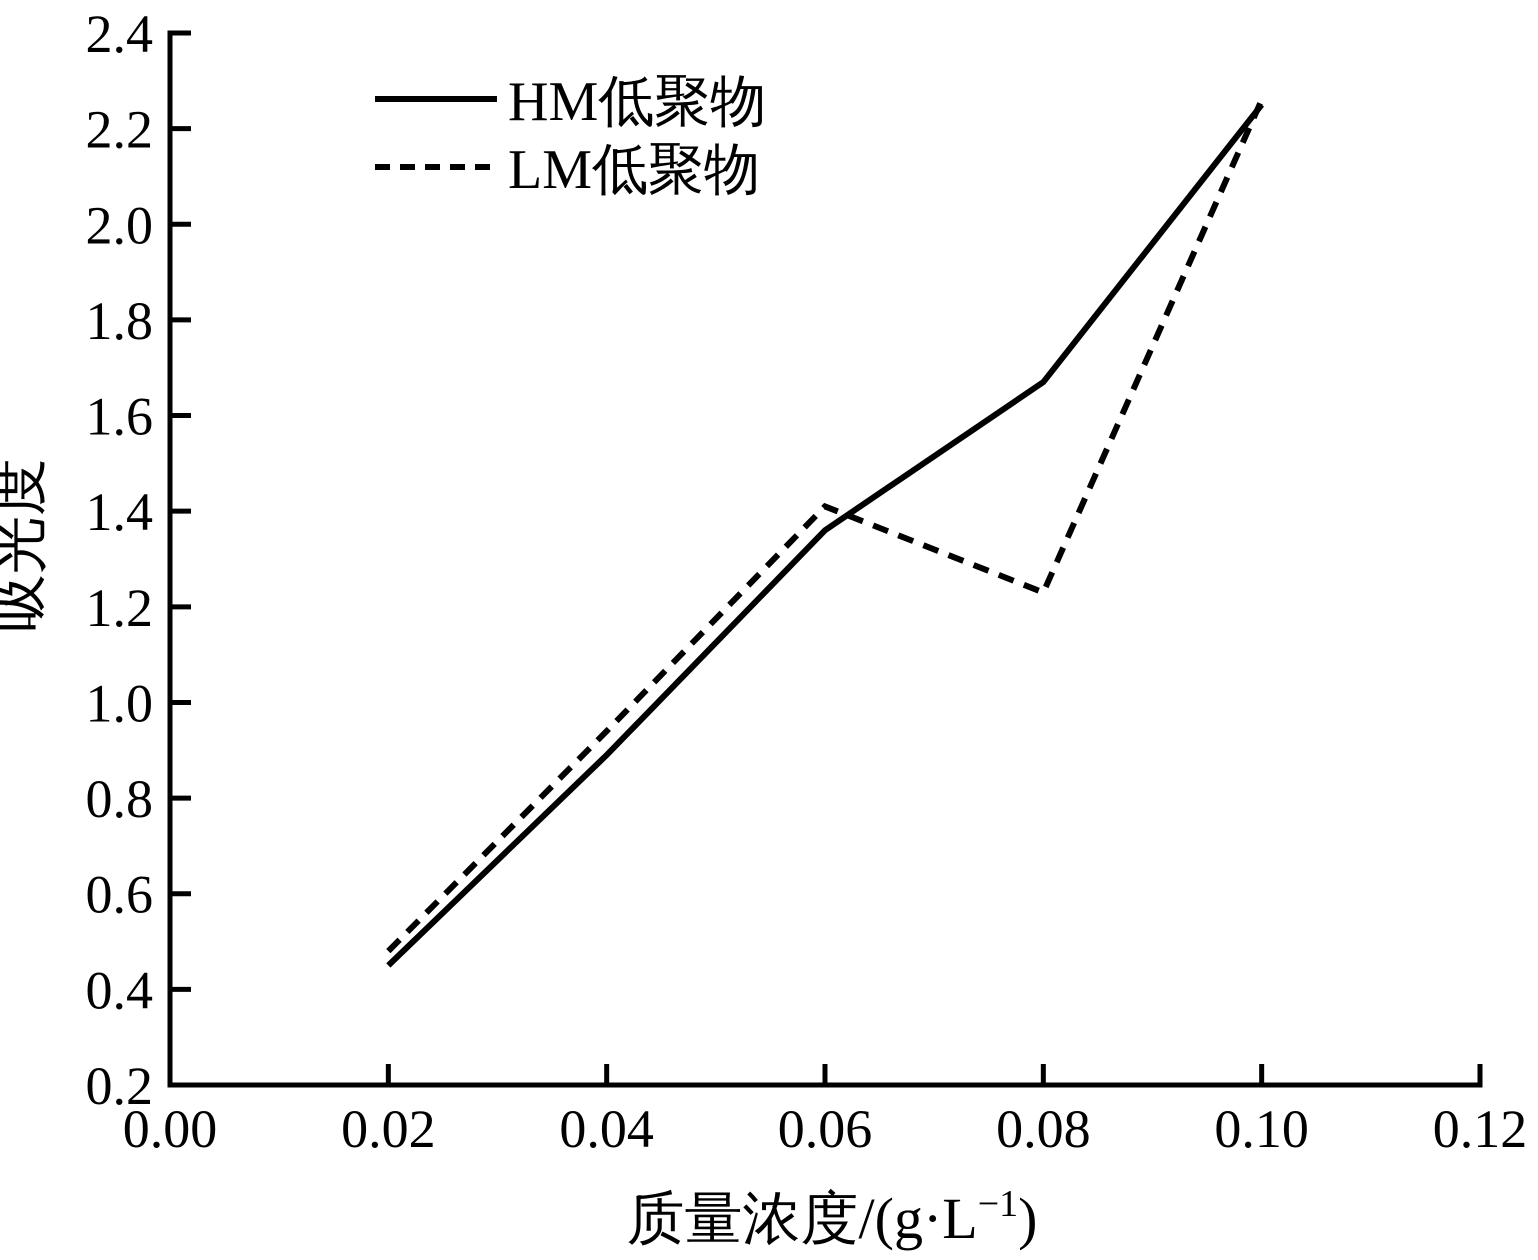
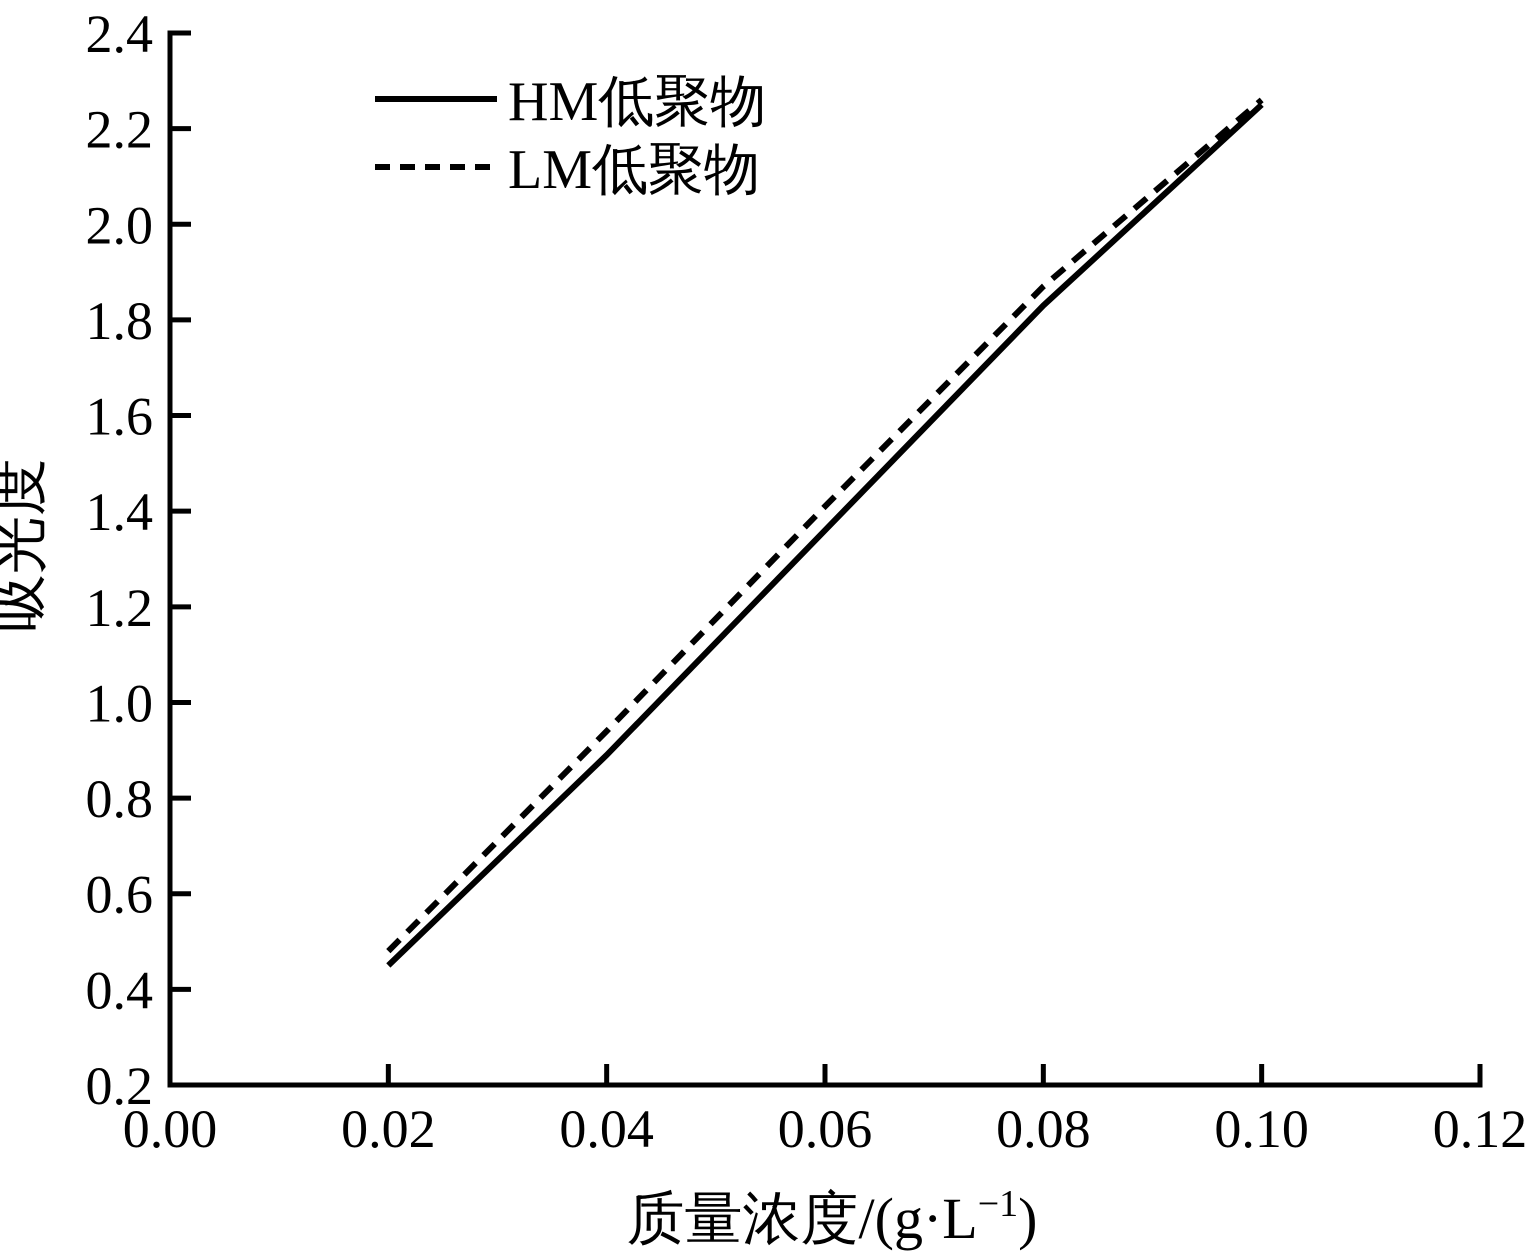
HM低聚物/0.08: 1.67 -> 1.83
LM低聚物/0.08: 1.23 -> 1.87
